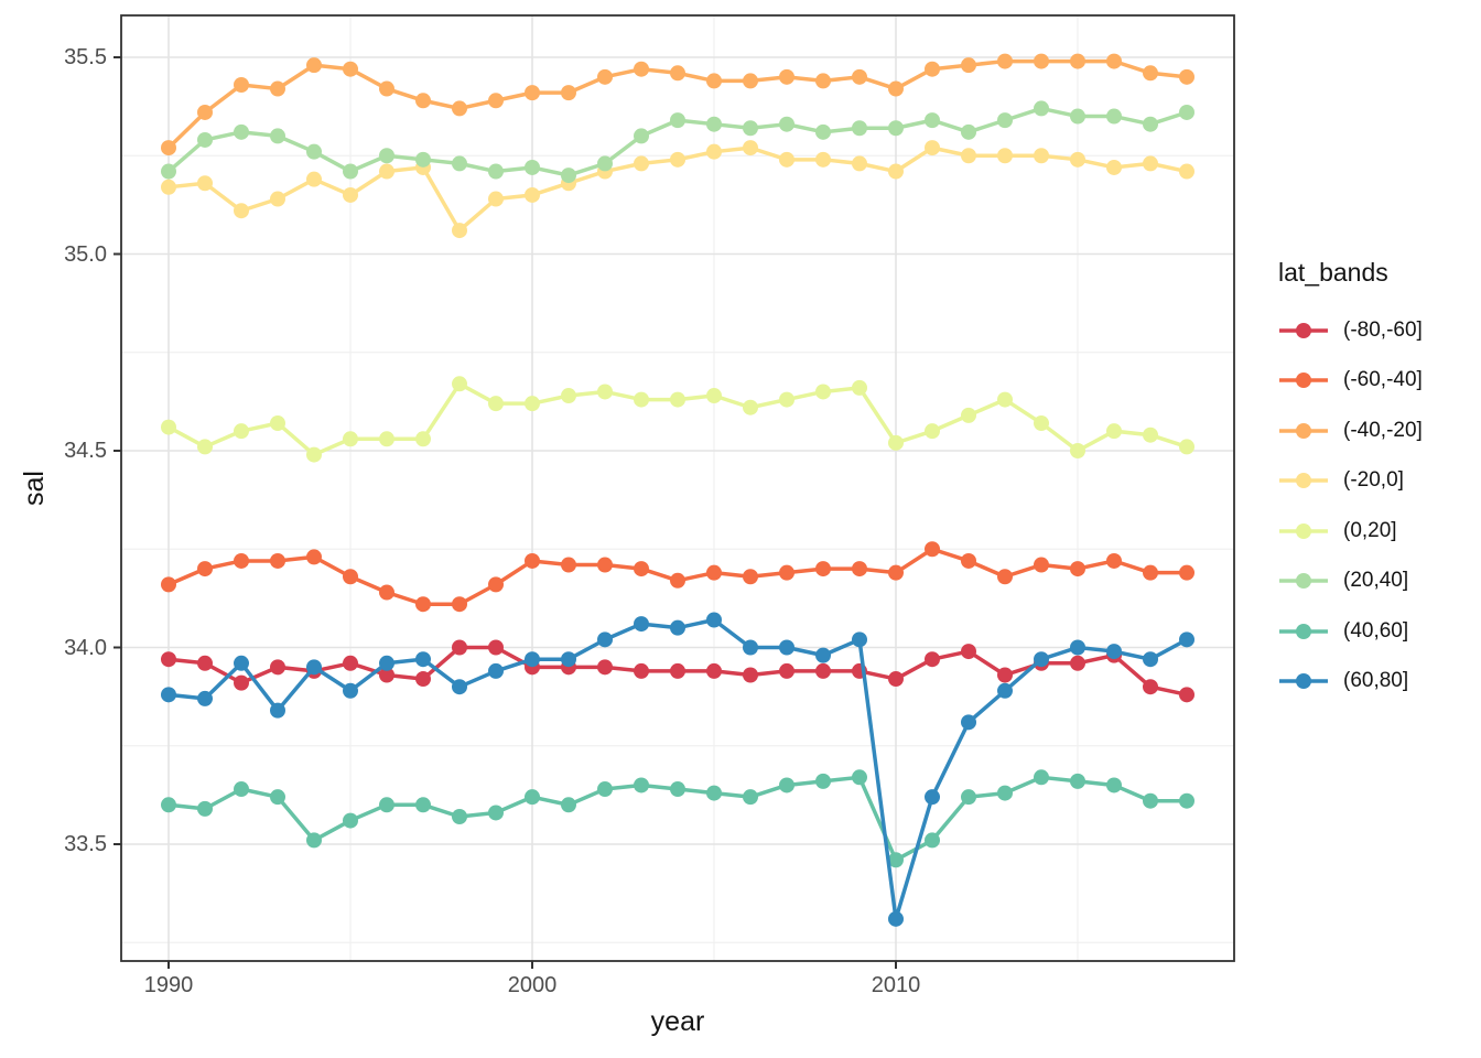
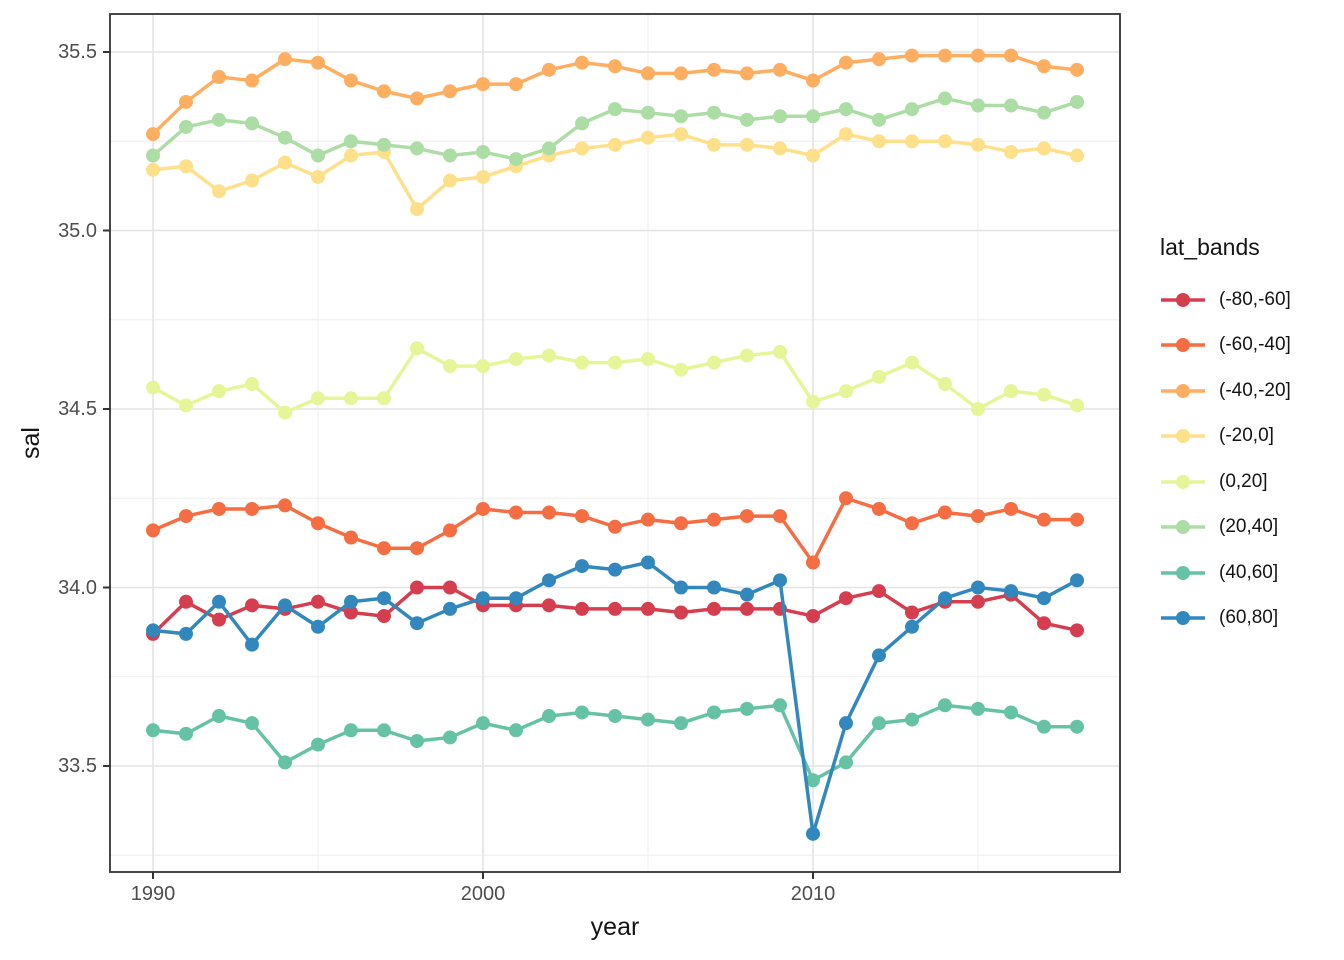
(-80,-60]/1990: 33.97 -> 33.87
(-60,-40]/2010: 34.19 -> 34.07
